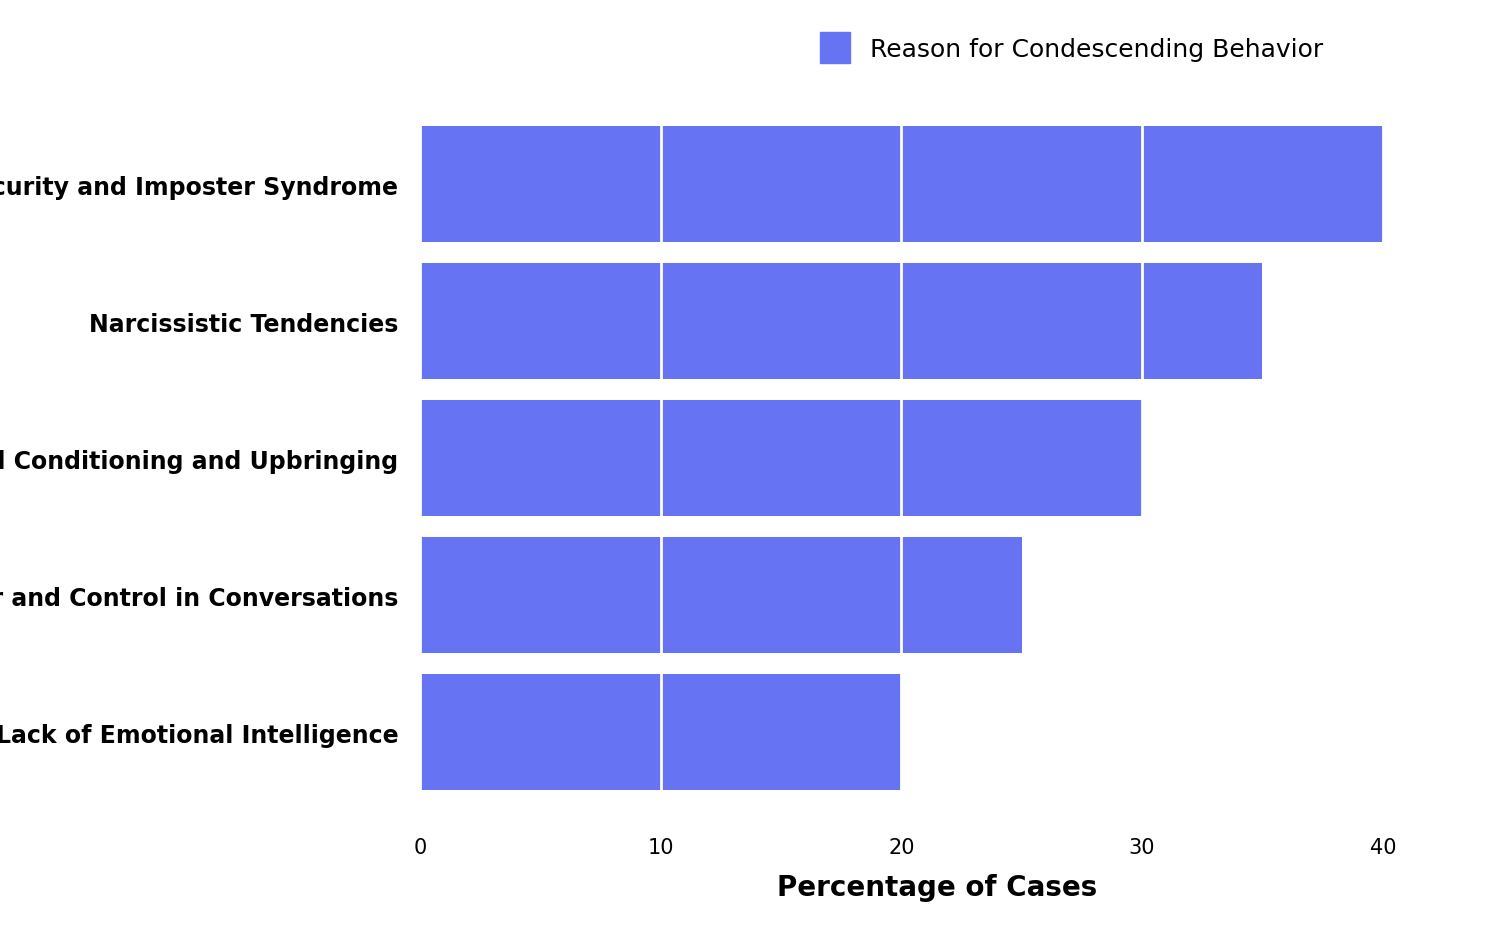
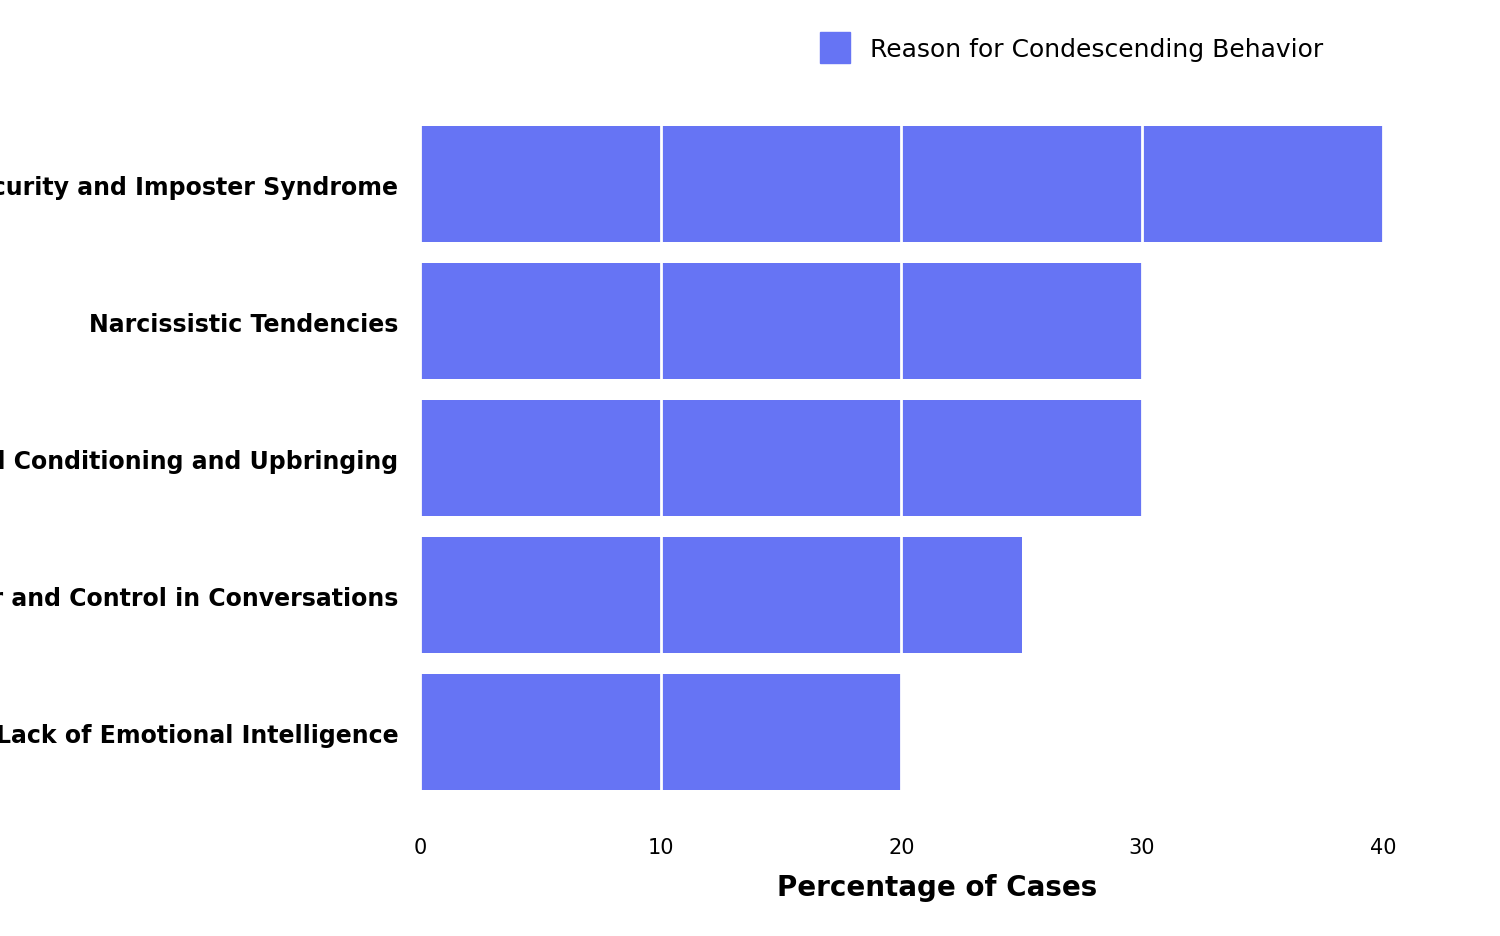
Narcissistic Tendencies: 35 -> 30
